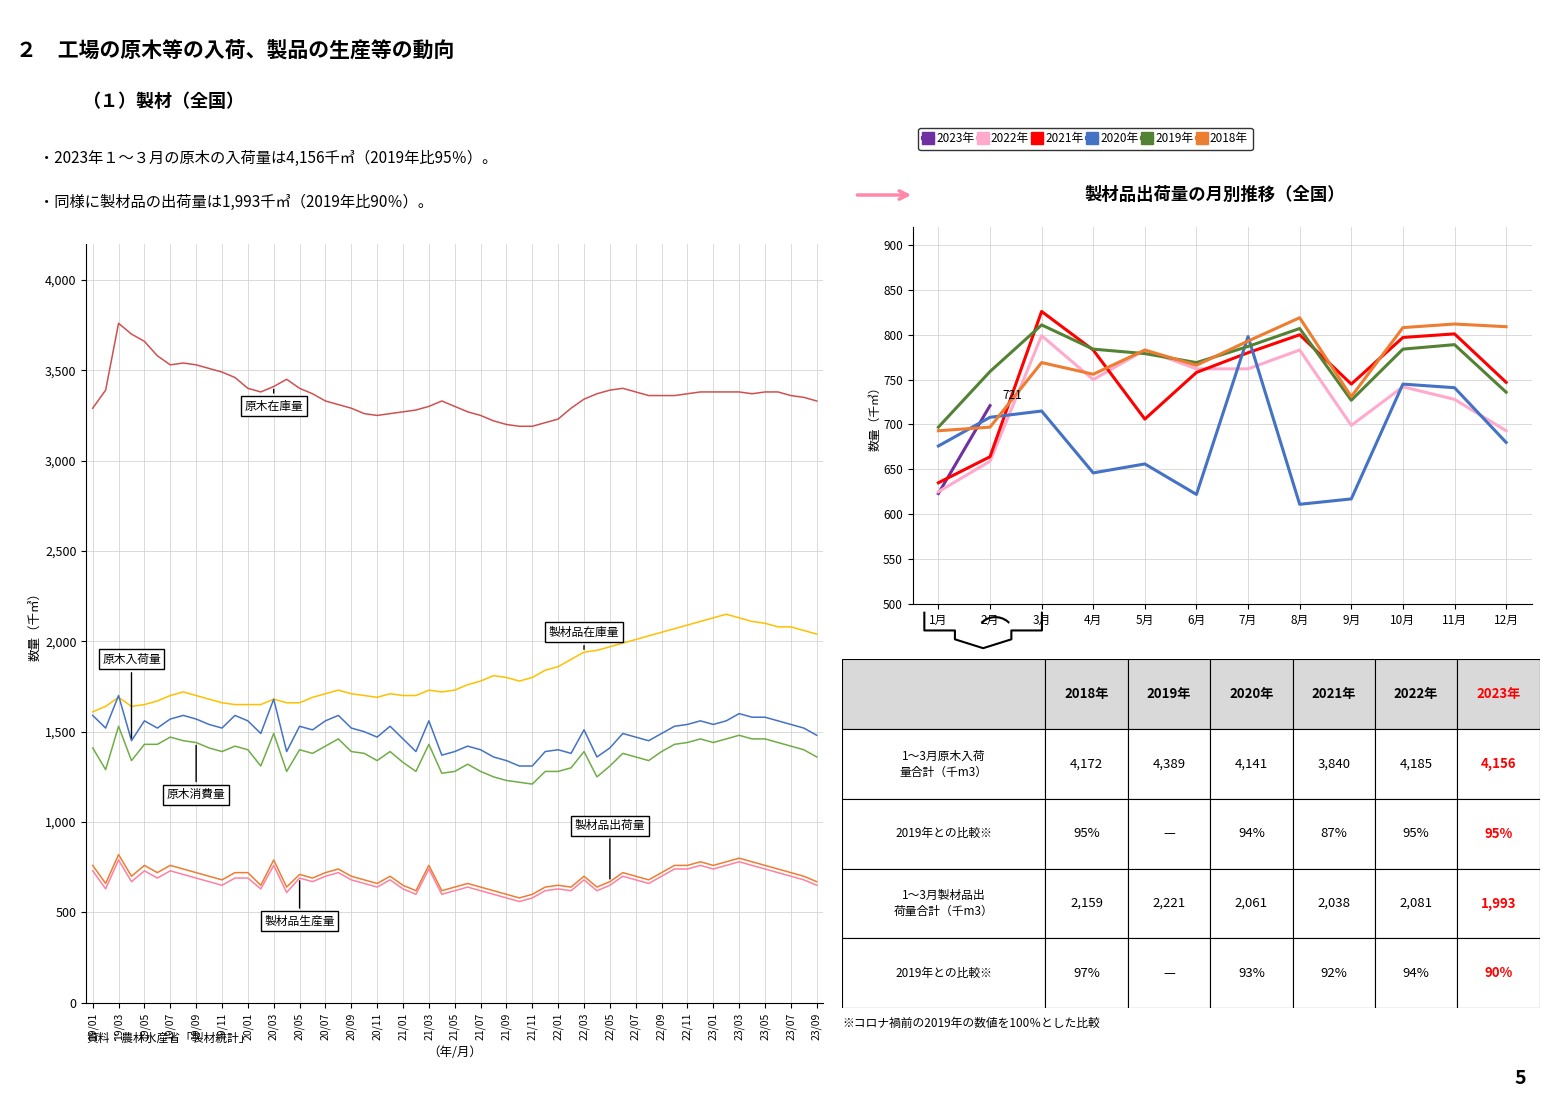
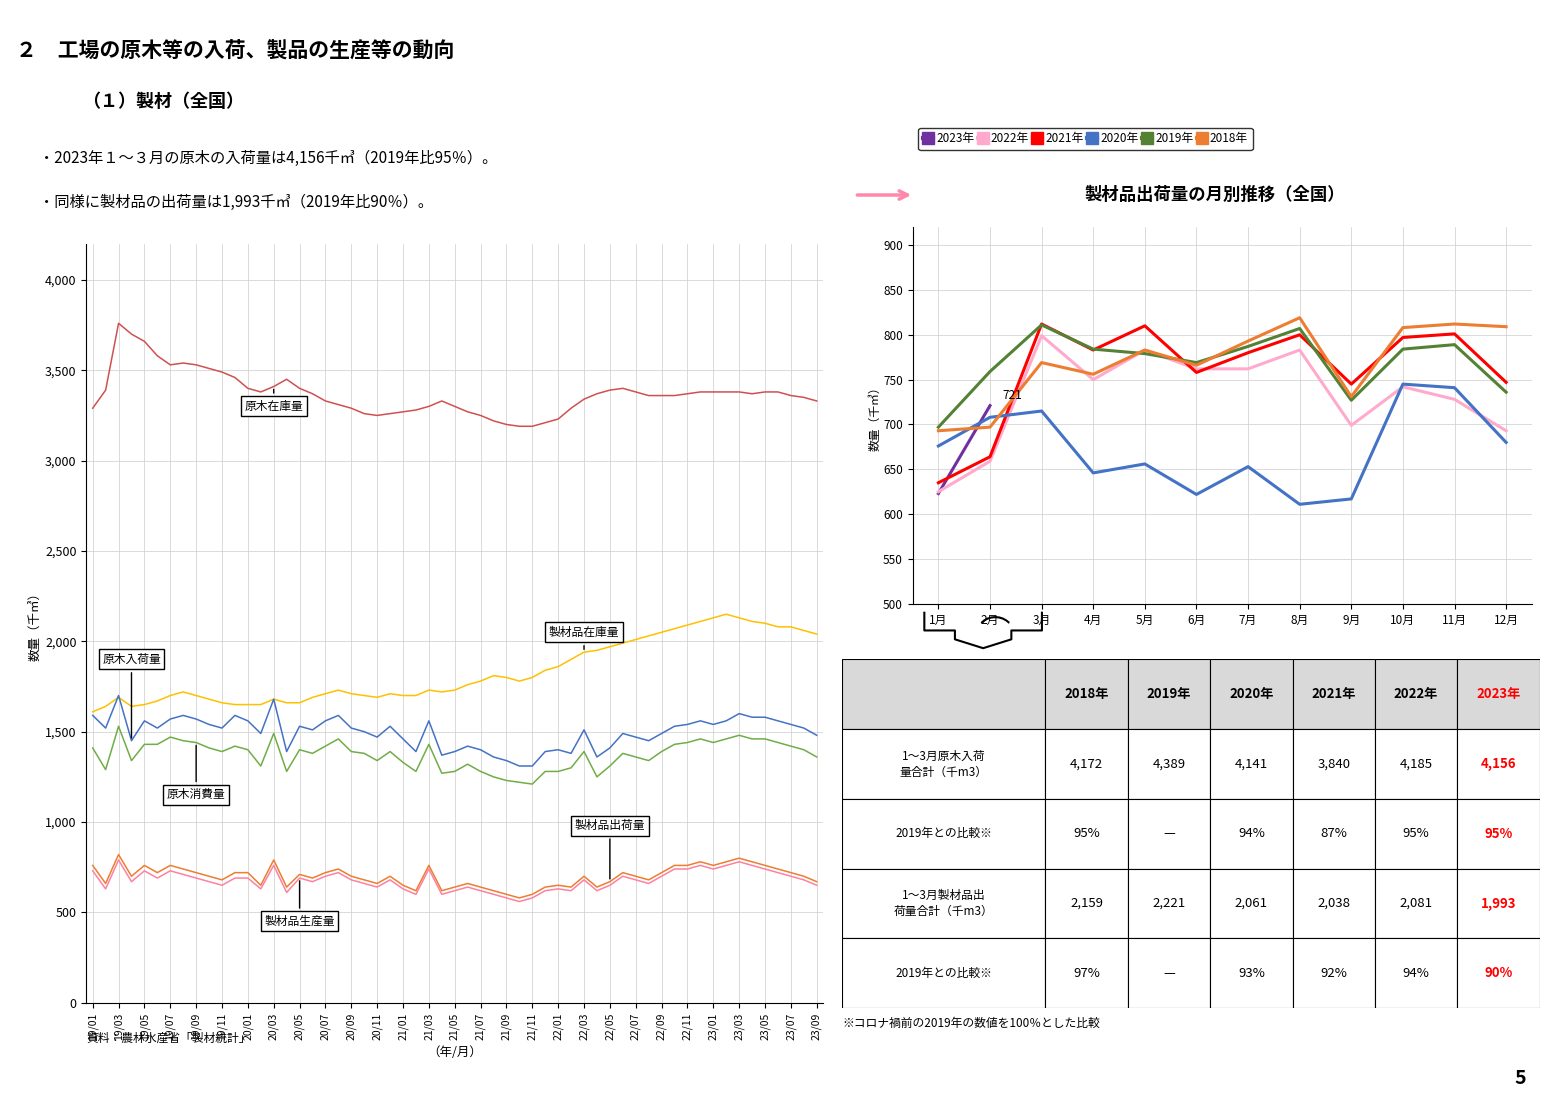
2021年/3月: 826 -> 812
2021年/5月: 706 -> 810
2020年/7月: 798 -> 653
